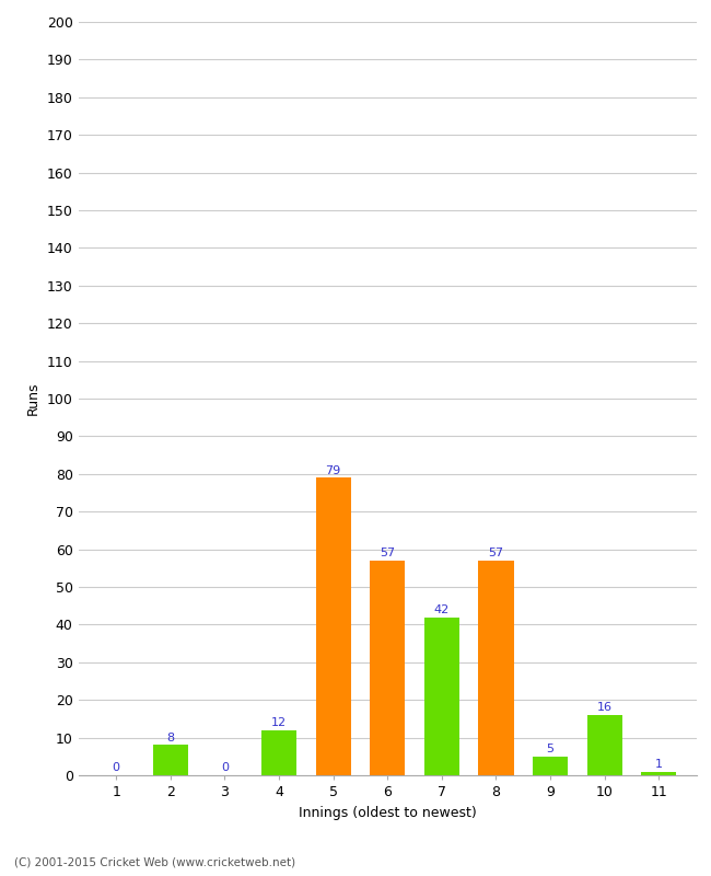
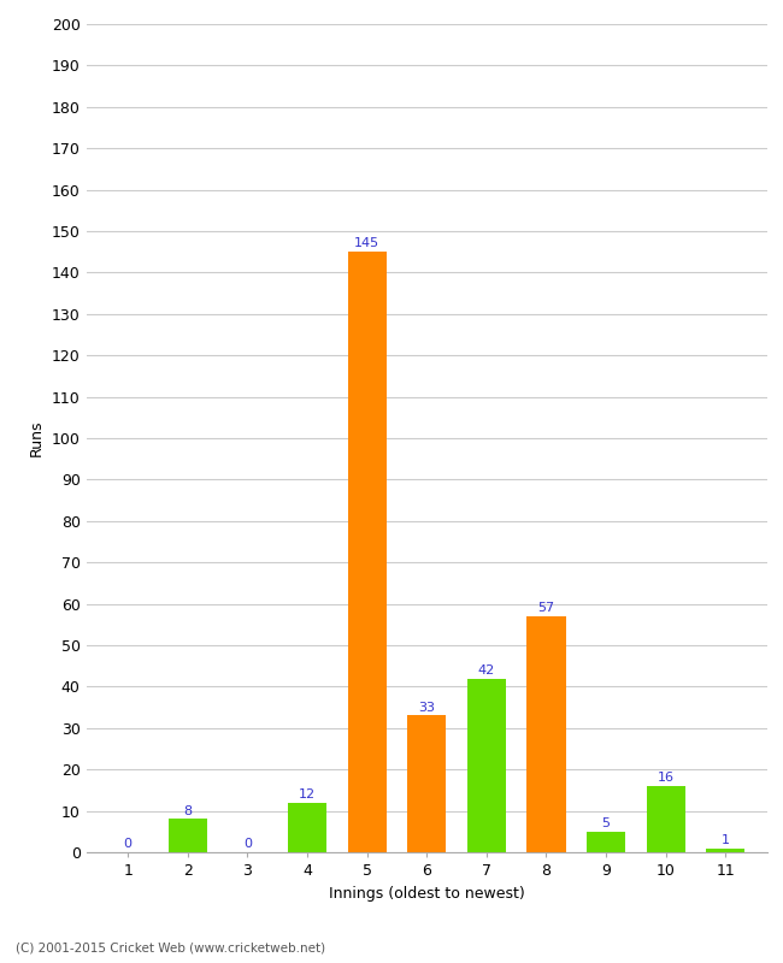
5: 79 -> 145
6: 57 -> 33
